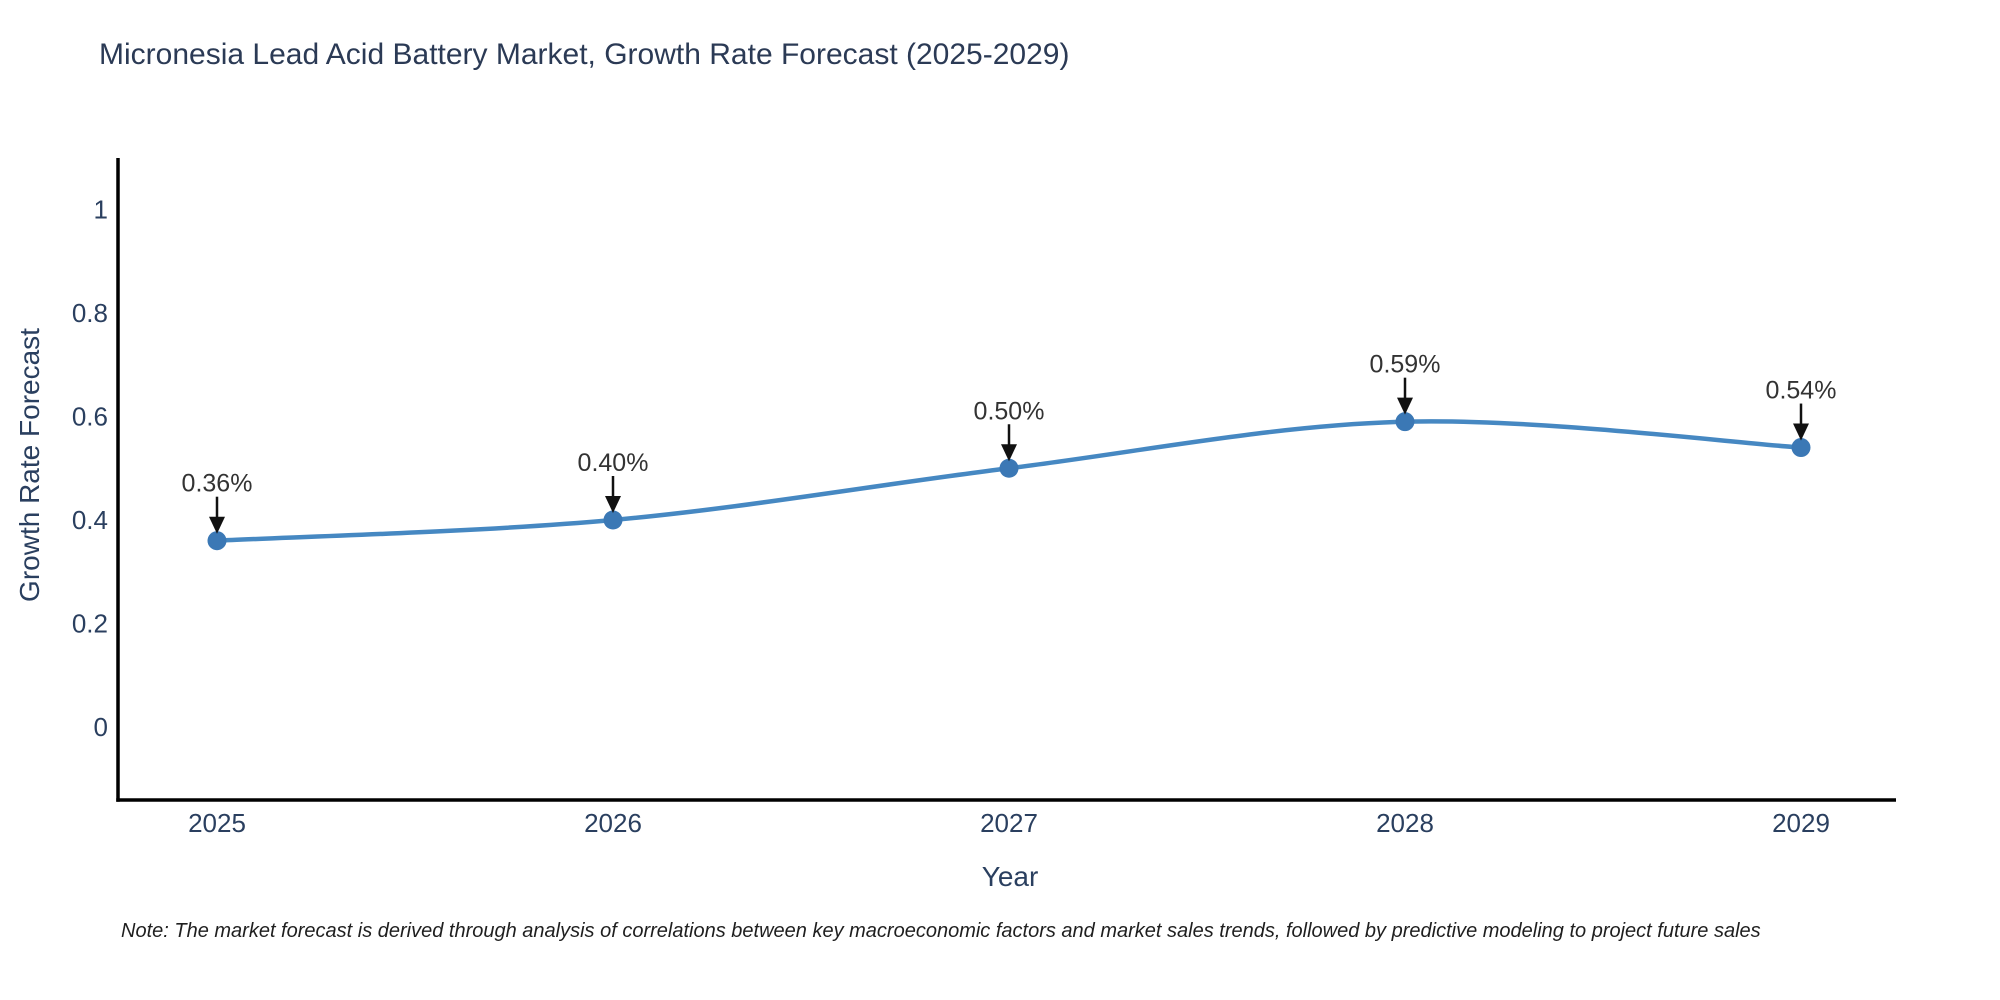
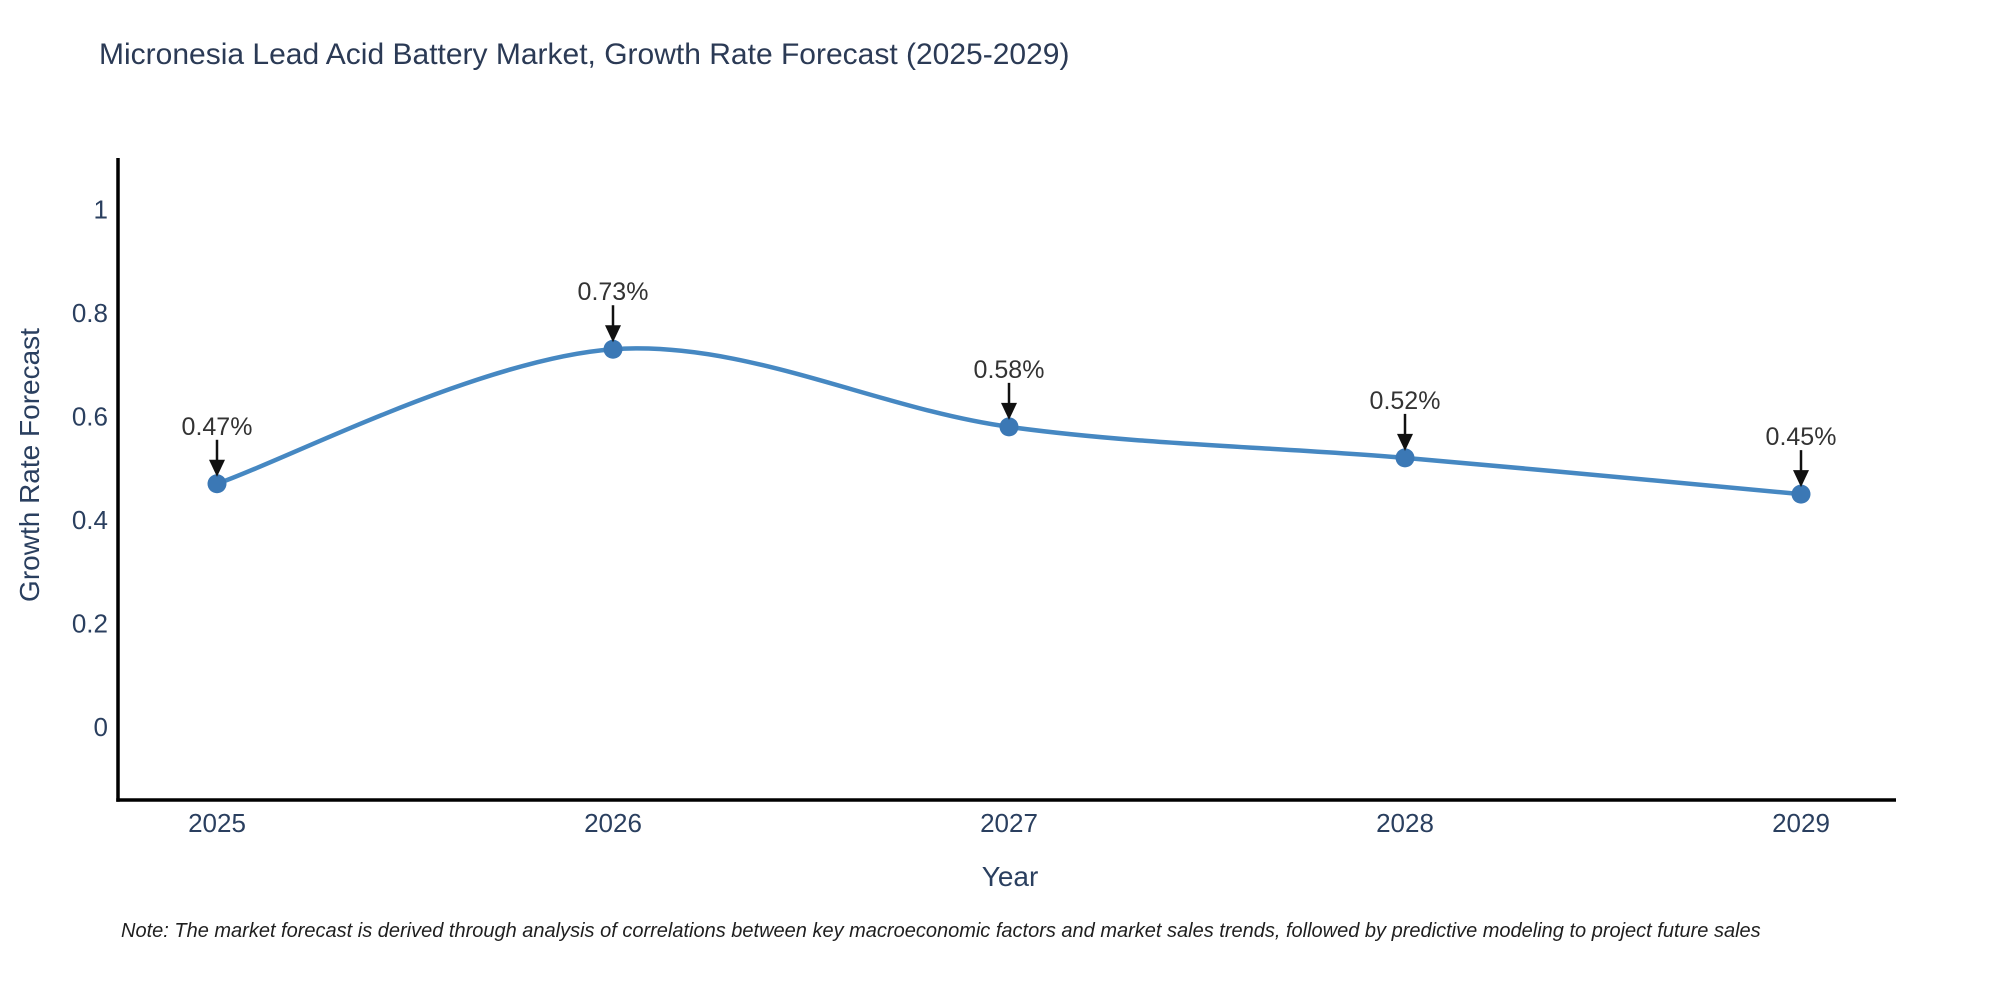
2025: 0.36% -> 0.47%
2026: 0.40% -> 0.73%
2027: 0.50% -> 0.58%
2028: 0.59% -> 0.52%
2029: 0.54% -> 0.45%
